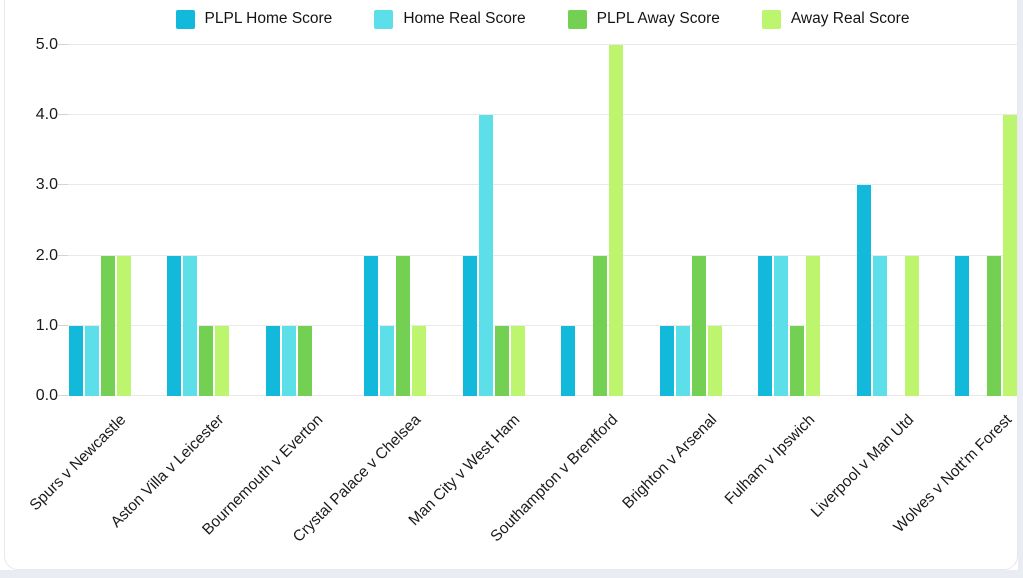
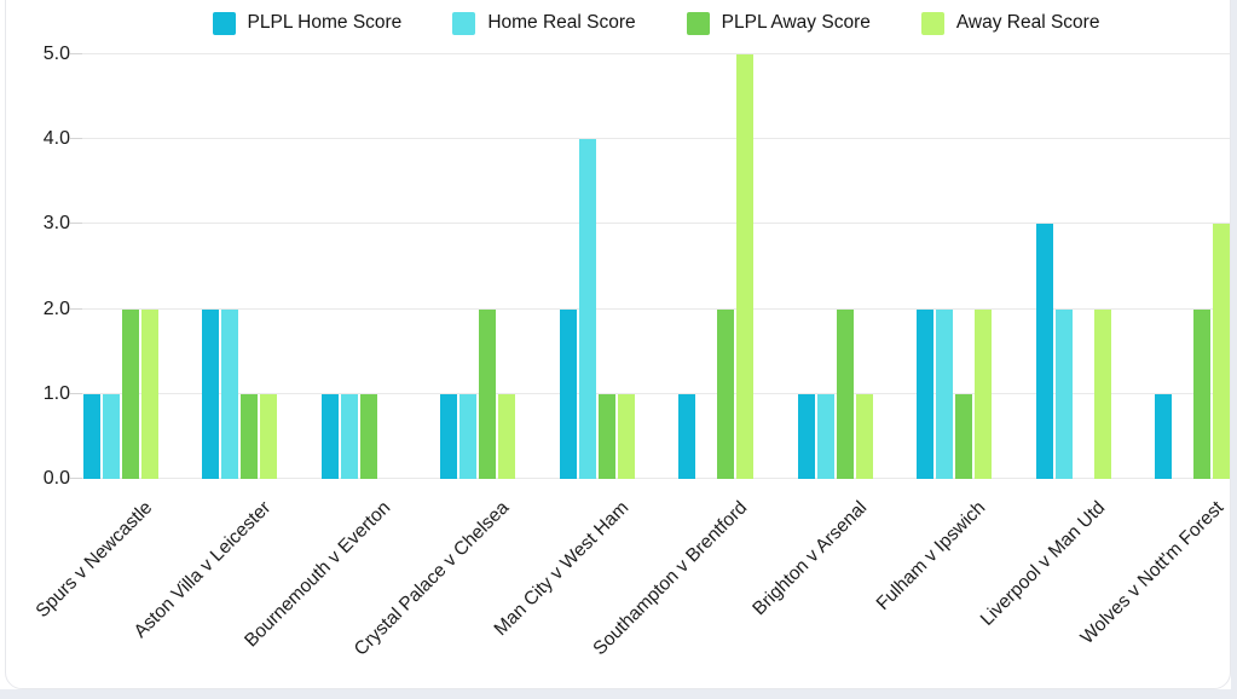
PLPL Home Score/Crystal Palace v Chelsea: 2 -> 1
PLPL Home Score/Wolves v Nott'm Forest: 2 -> 1
Away Real Score/Wolves v Nott'm Forest: 4 -> 3
